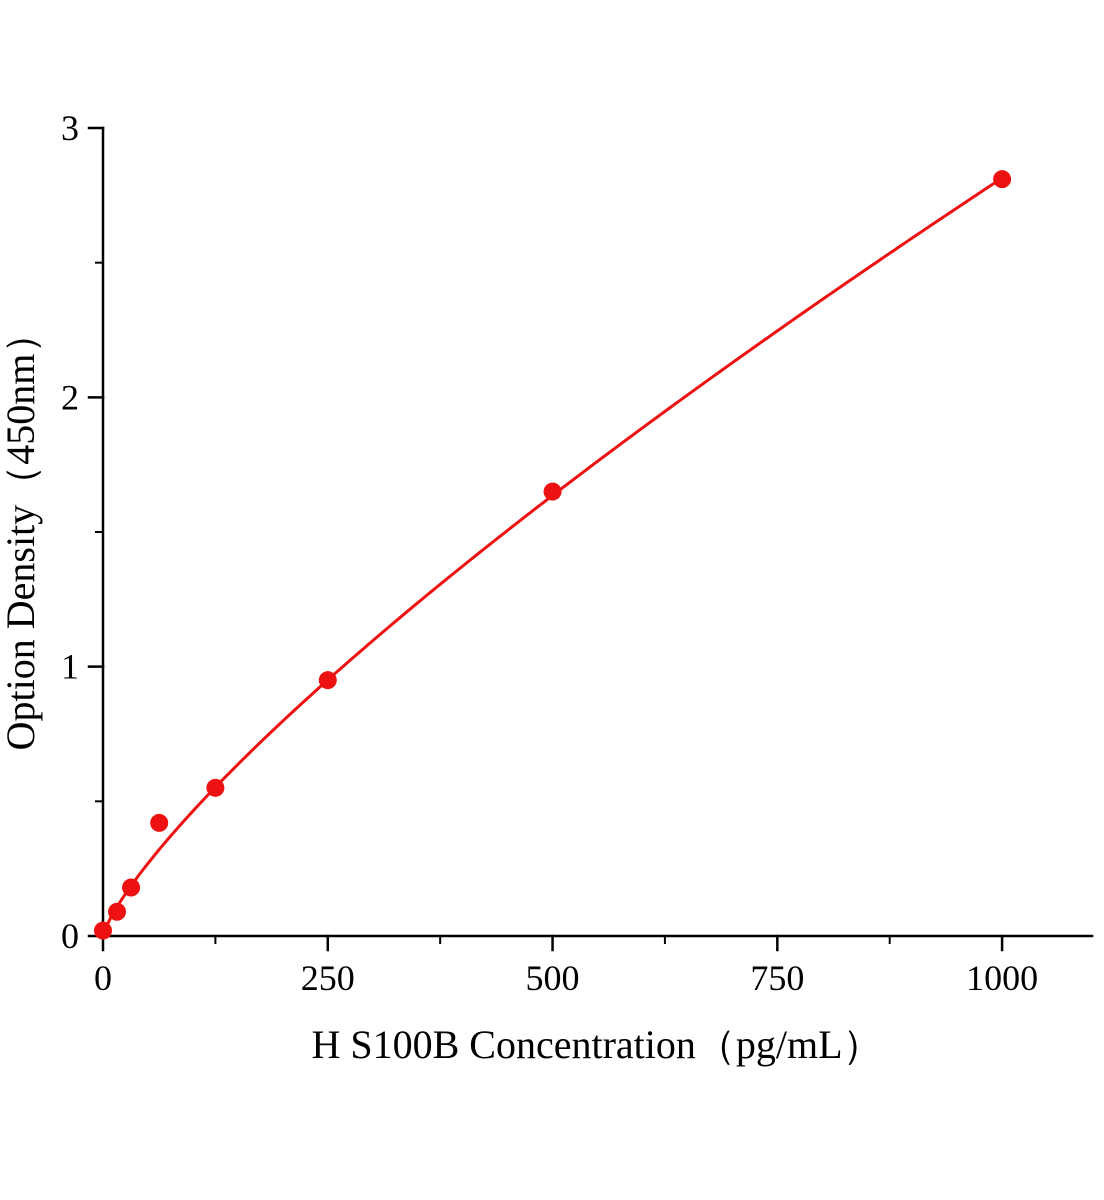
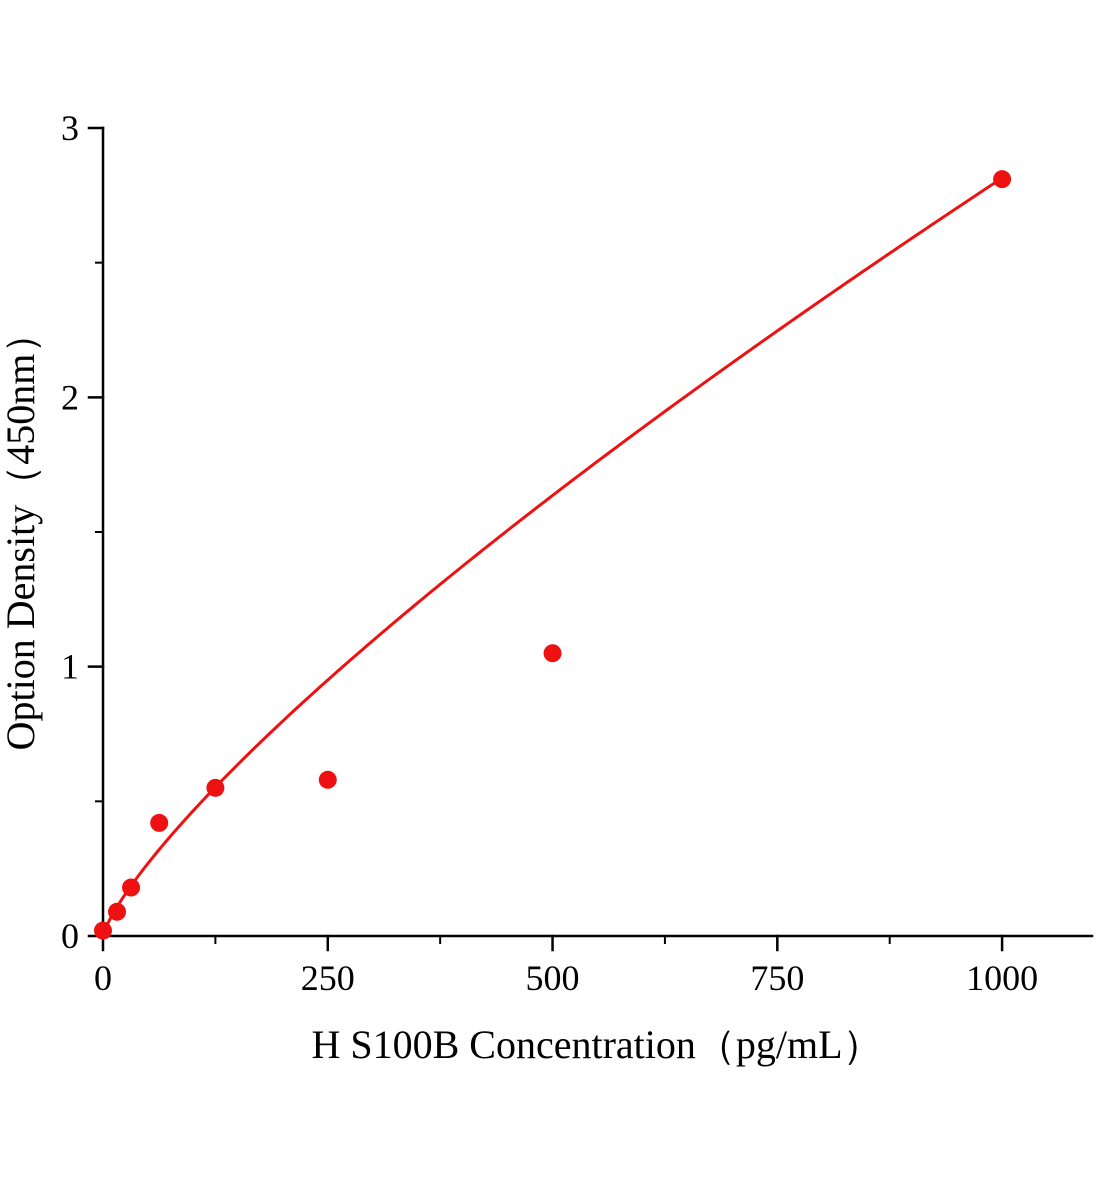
250: 0.95 -> 0.58
500: 1.65 -> 1.05
